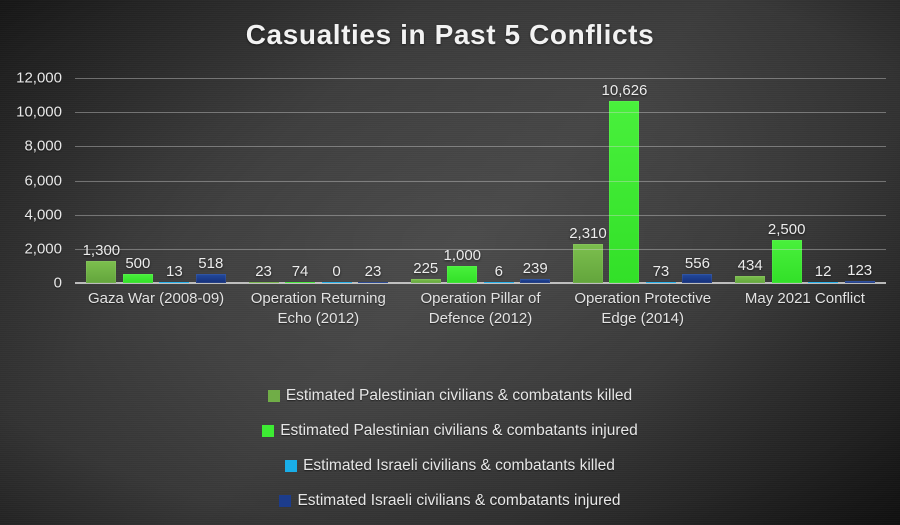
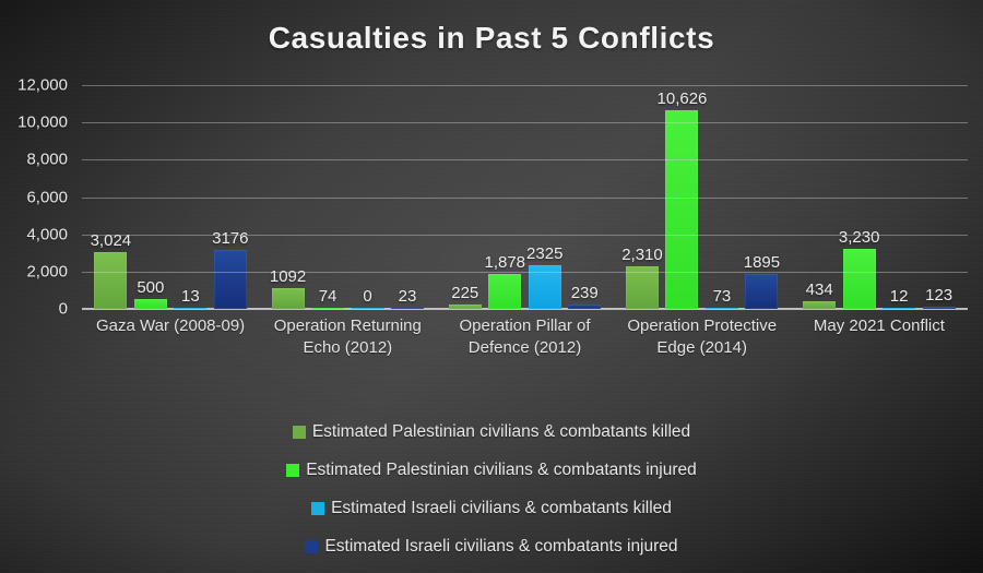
Estimated Palestinian civilians & combatants killed/Gaza War (2008-09): 1,300 -> 3,024
Estimated Israeli civilians & combatants injured/Gaza War (2008-09): 518 -> 3176
Estimated Palestinian civilians & combatants killed/Operation Returning Echo (2012): 23 -> 1092
Estimated Palestinian civilians & combatants injured/Operation Pillar of Defence (2012): 1,000 -> 1,878
Estimated Israeli civilians & combatants killed/Operation Pillar of Defence (2012): 6 -> 2325
Estimated Israeli civilians & combatants injured/Operation Protective Edge (2014): 556 -> 1895
Estimated Palestinian civilians & combatants injured/May 2021 Conflict: 2,500 -> 3,230
